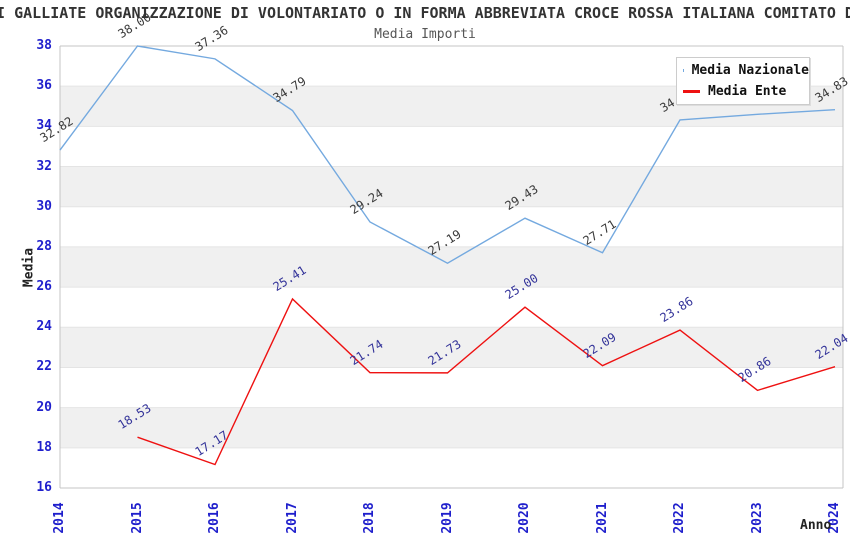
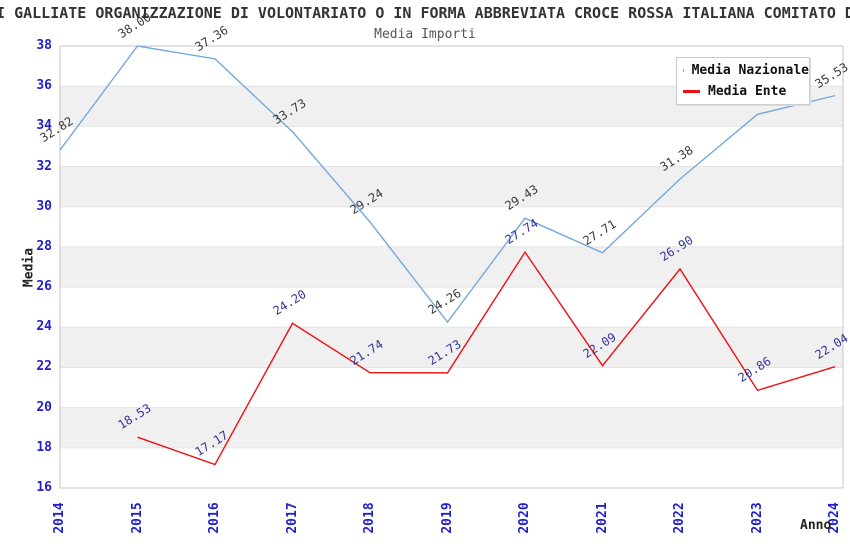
Media Nazionale/2017: 34.79 -> 33.73
Media Ente/2017: 25.41 -> 24.20
Media Nazionale/2019: 27.19 -> 24.26
Media Ente/2020: 25.00 -> 27.74
Media Nazionale/2022: 34.32 -> 31.38
Media Ente/2022: 23.86 -> 26.90
Media Nazionale/2024: 34.83 -> 35.53
